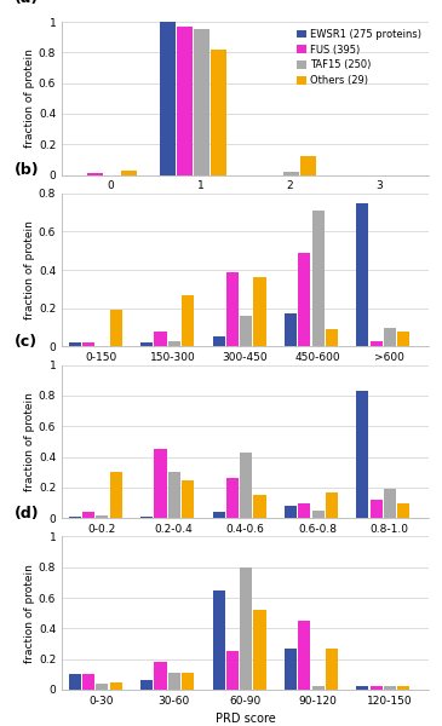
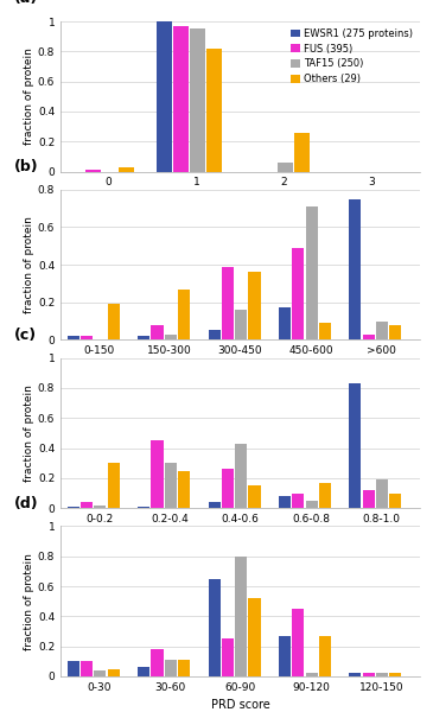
TAF15 (250)/2: 0.02 -> 0.06
Others (29)/2: 0.12 -> 0.26
